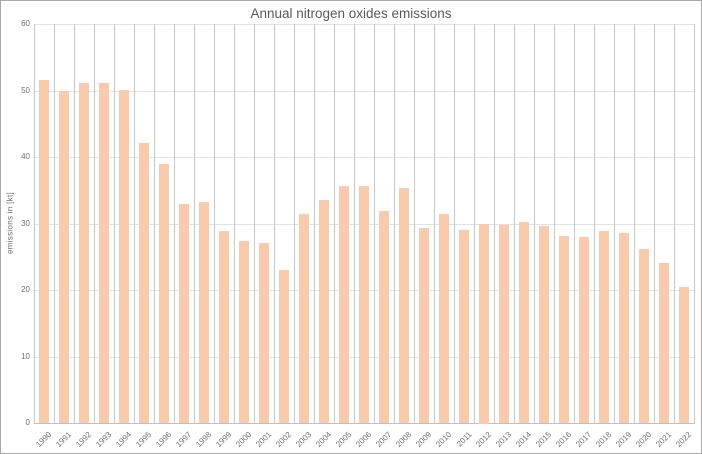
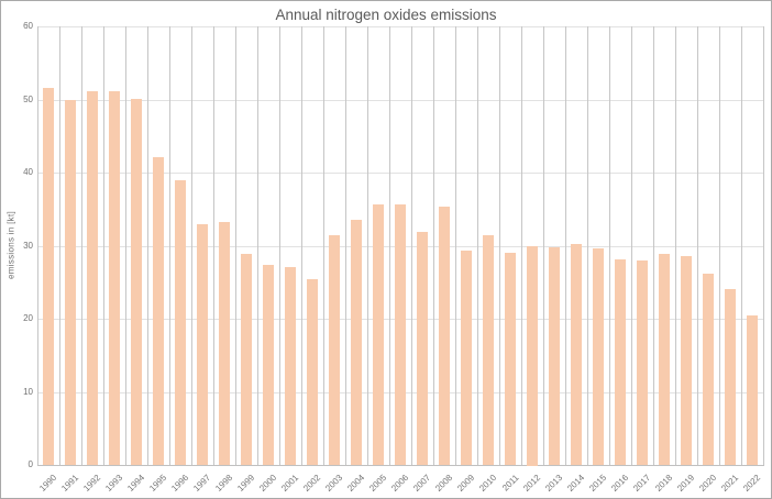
2002: 23 -> 25
